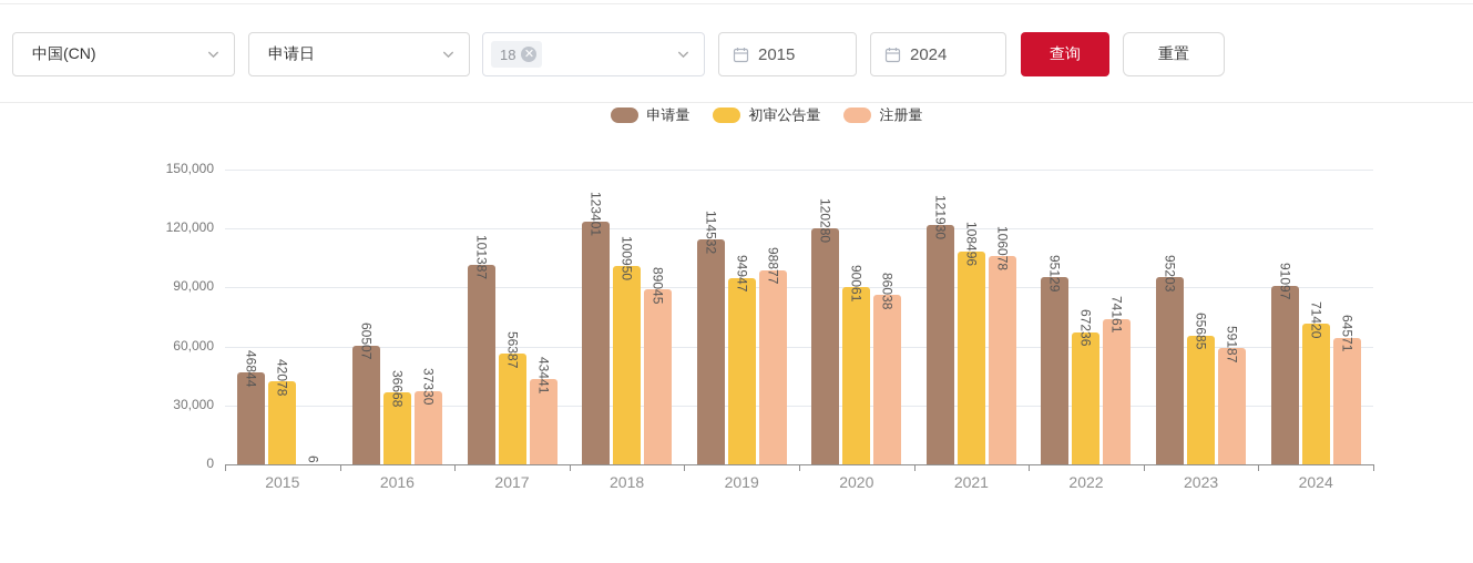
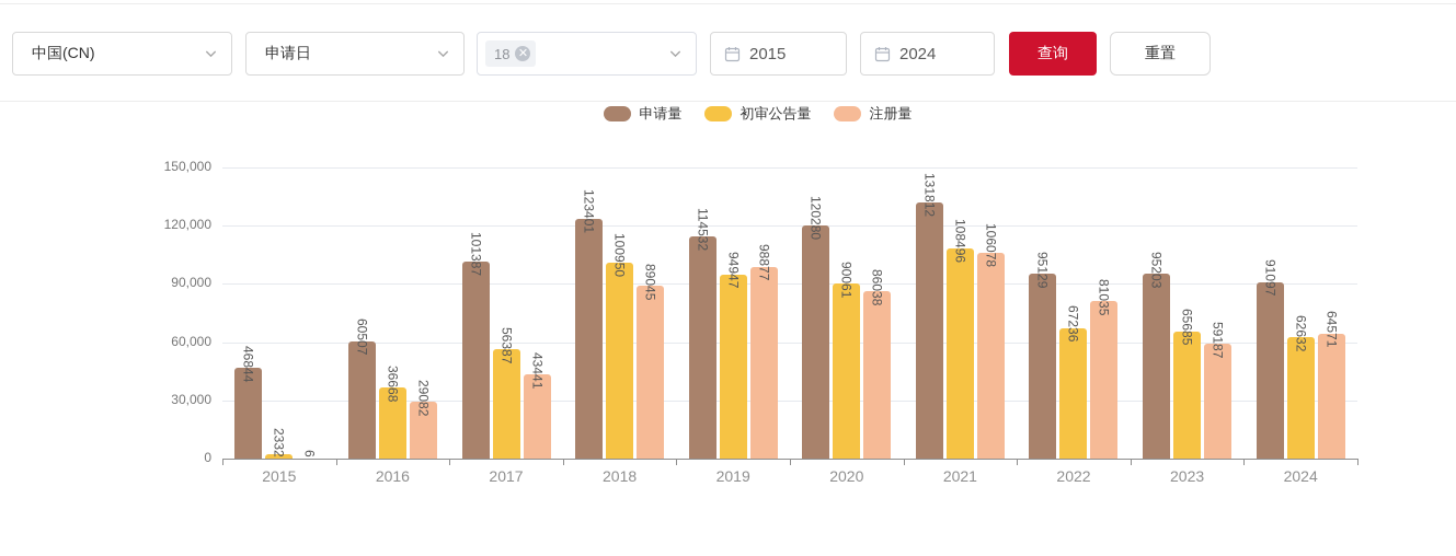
初审公告量/2015: 42078 -> 2332
注册量/2016: 37330 -> 29082
申请量/2021: 121930 -> 131812
注册量/2022: 74161 -> 81035
初审公告量/2024: 71420 -> 62632
